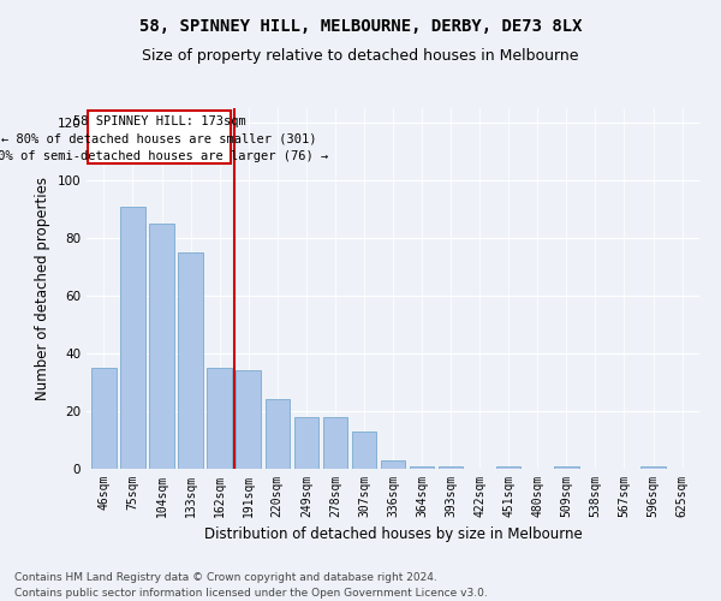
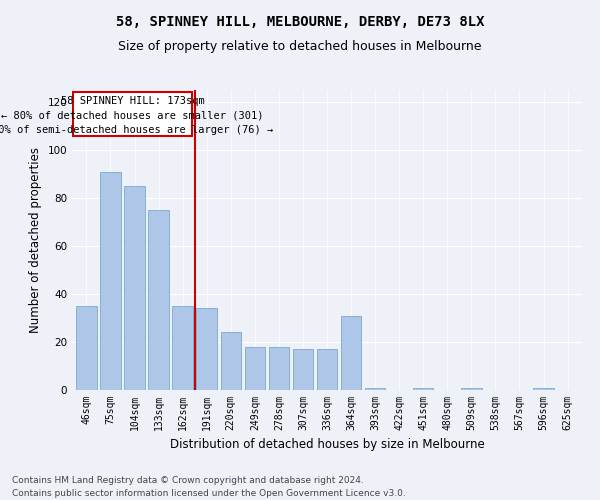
307sqm: 13 -> 17
336sqm: 3 -> 17
364sqm: 1 -> 31
